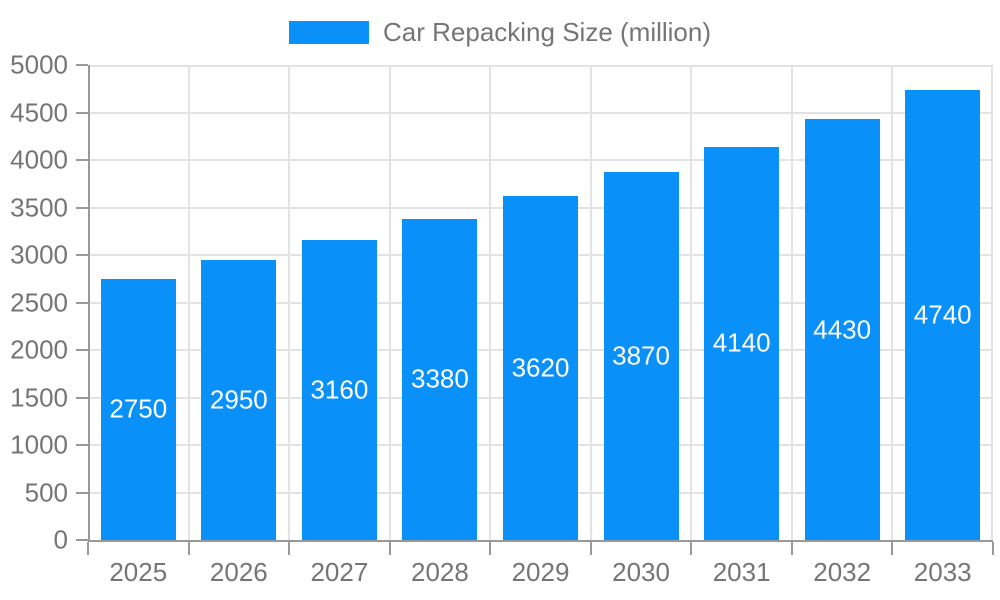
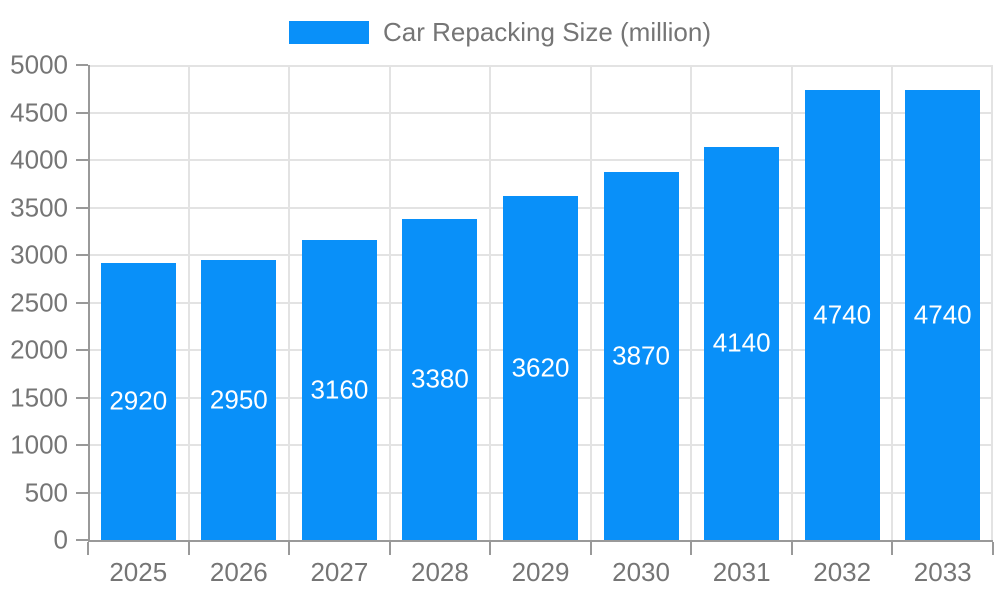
2025: 2750 -> 2920
2032: 4430 -> 4740
